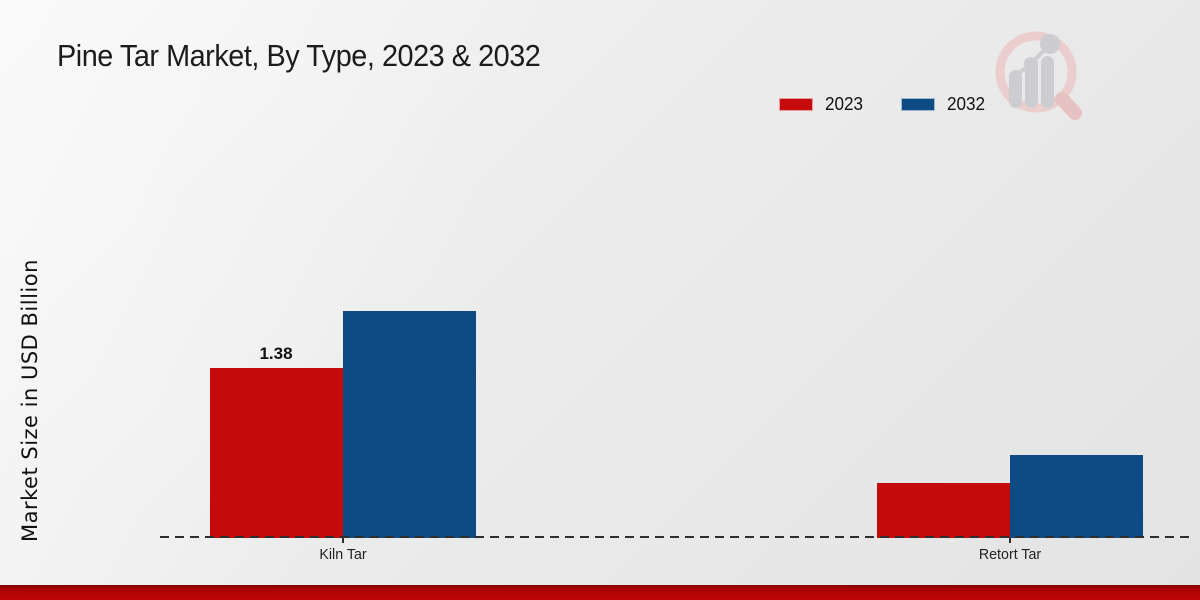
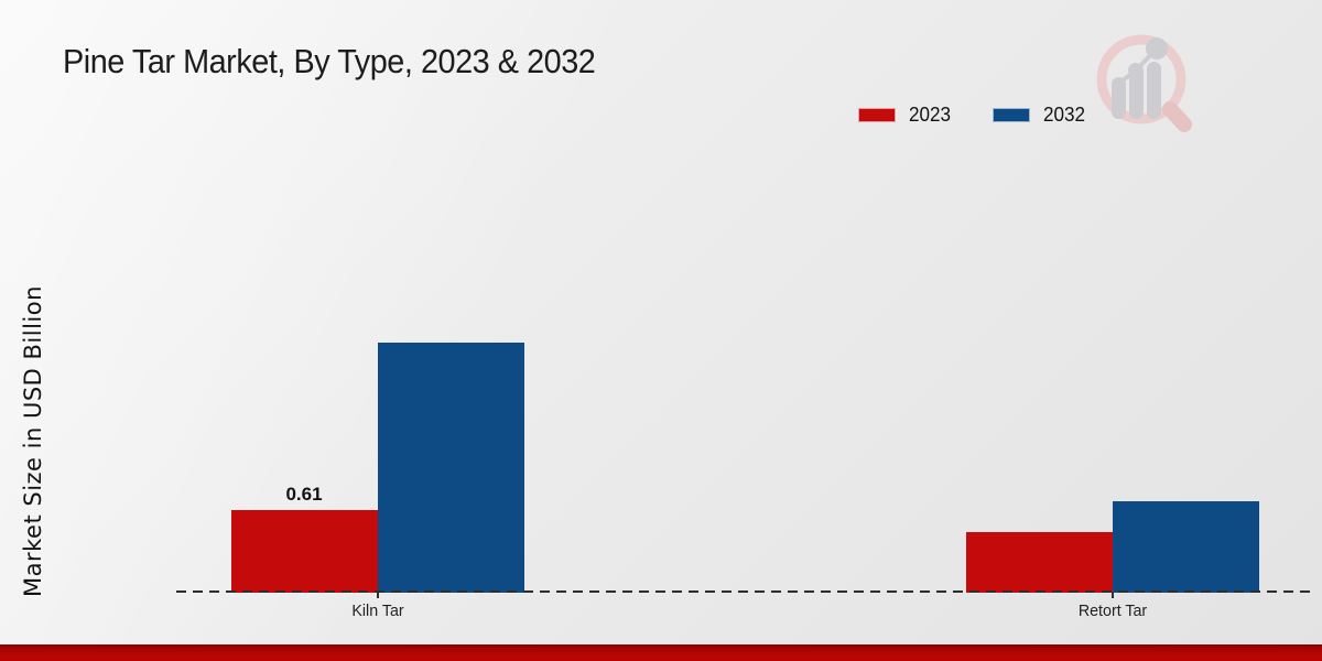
2023/Kiln Tar: 1.38 -> 0.61
